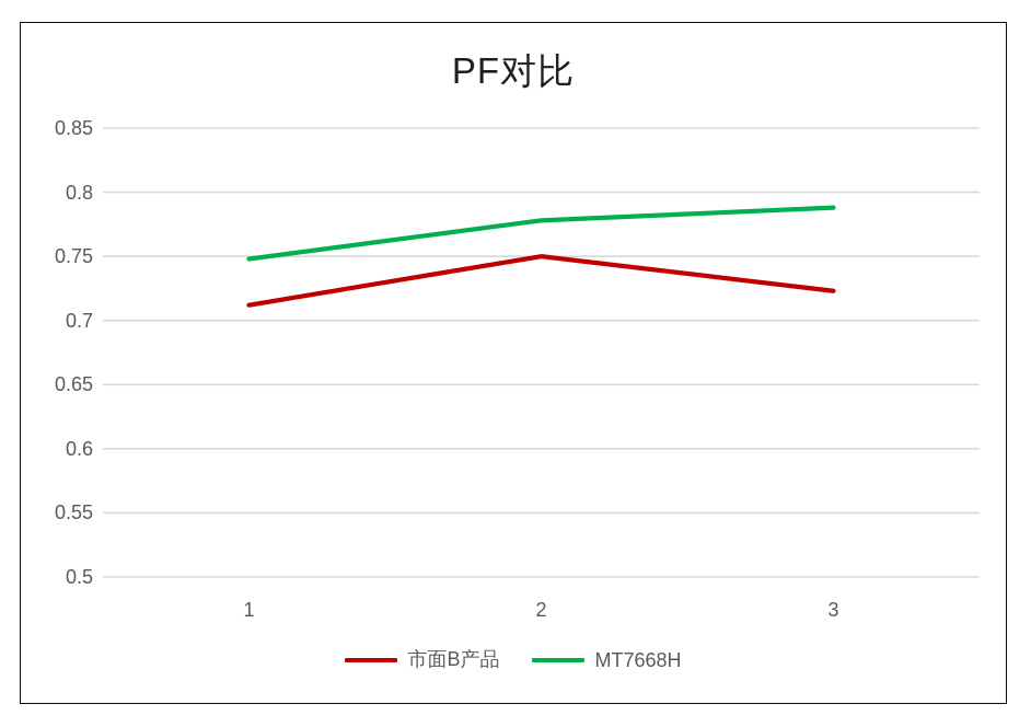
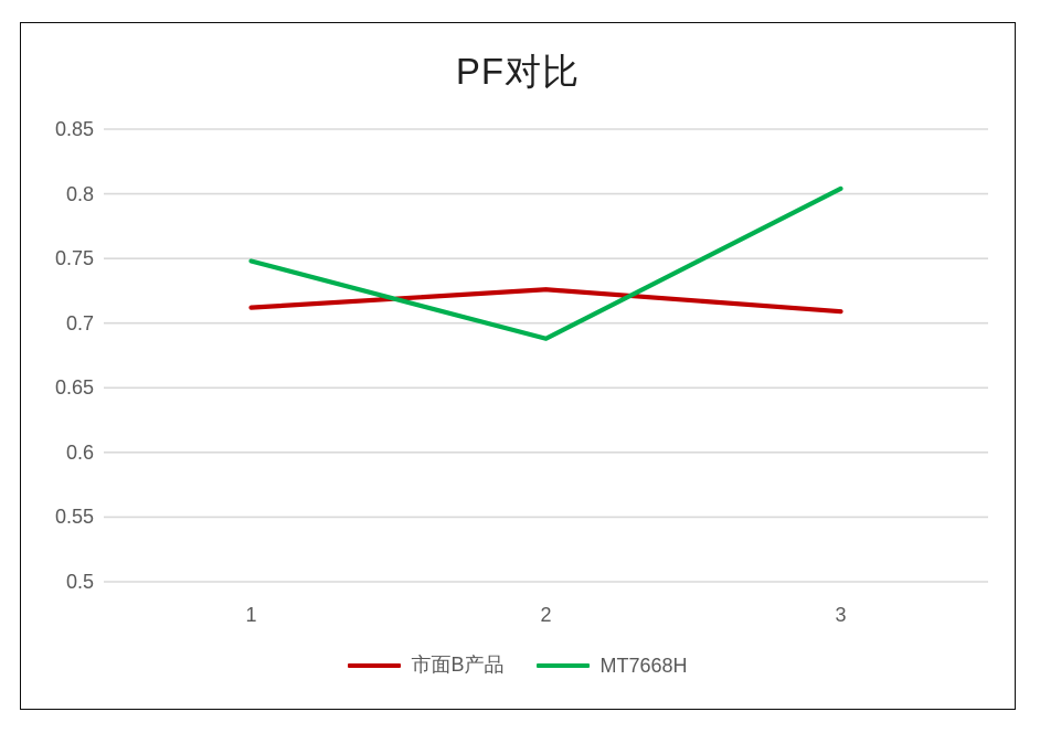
市面B产品/2: 0.750 -> 0.726
MT7668H/2: 0.778 -> 0.688
市面B产品/3: 0.723 -> 0.709
MT7668H/3: 0.788 -> 0.804
